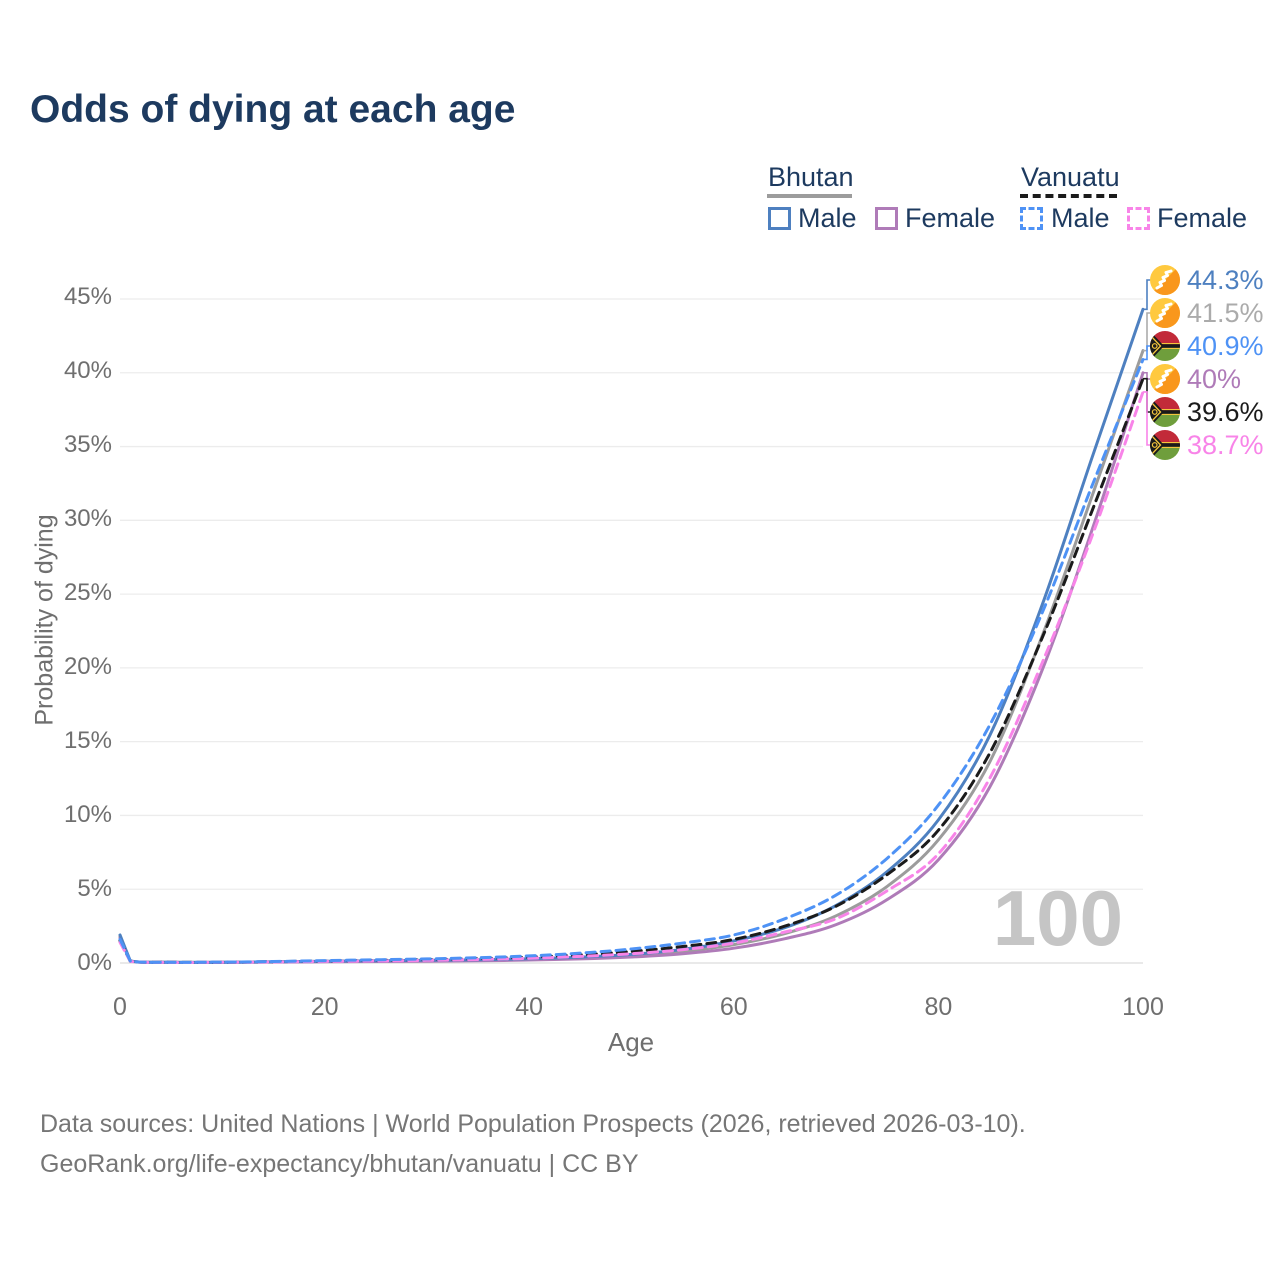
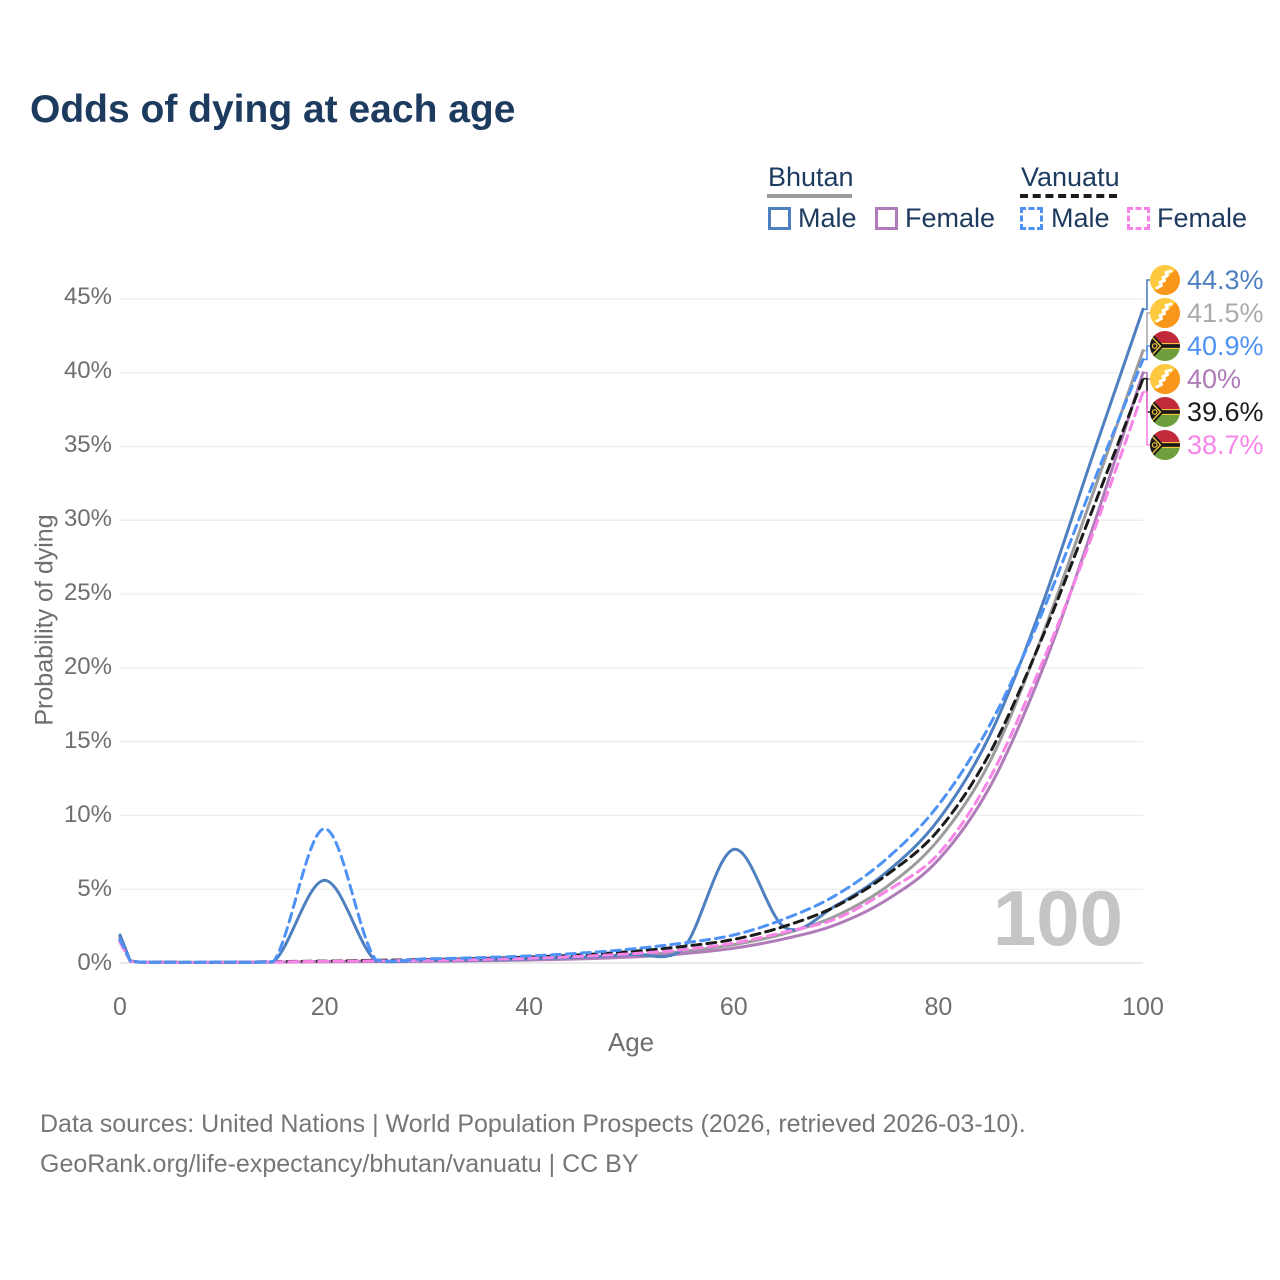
Bhutan Male/20: 0.1% -> 5.6%
Vanuatu Male/20: 0.2% -> 9.1%
Bhutan Male/60: 1.5% -> 7.7%
